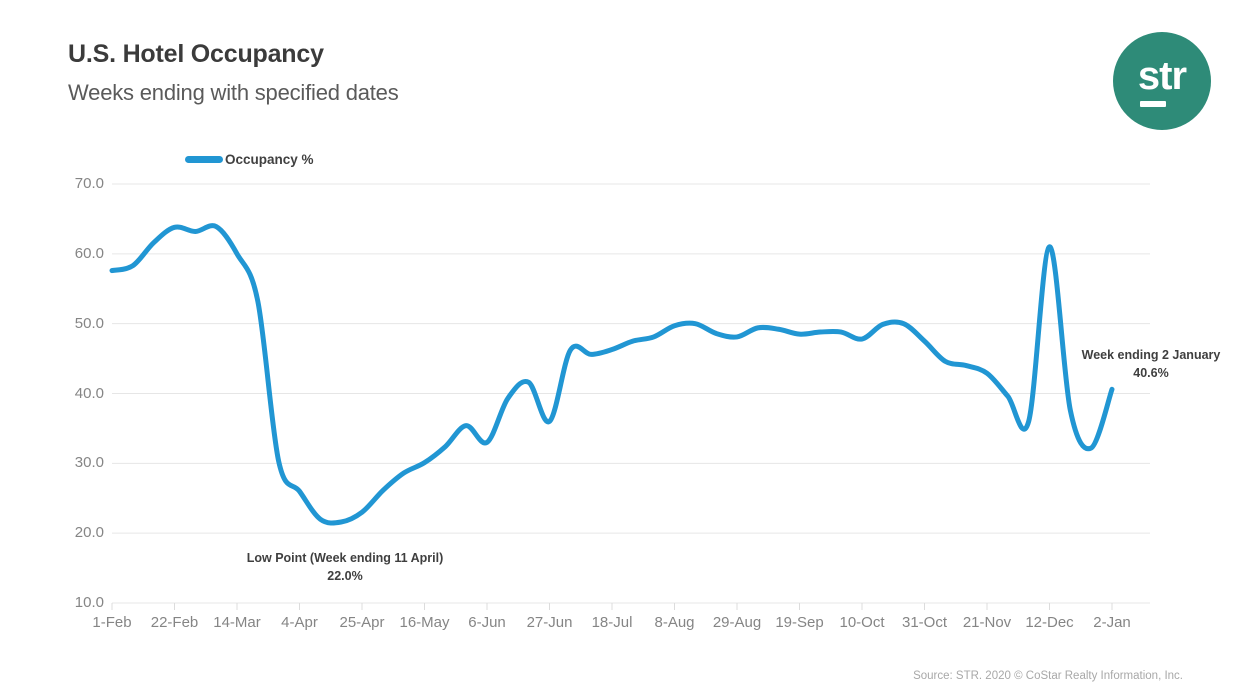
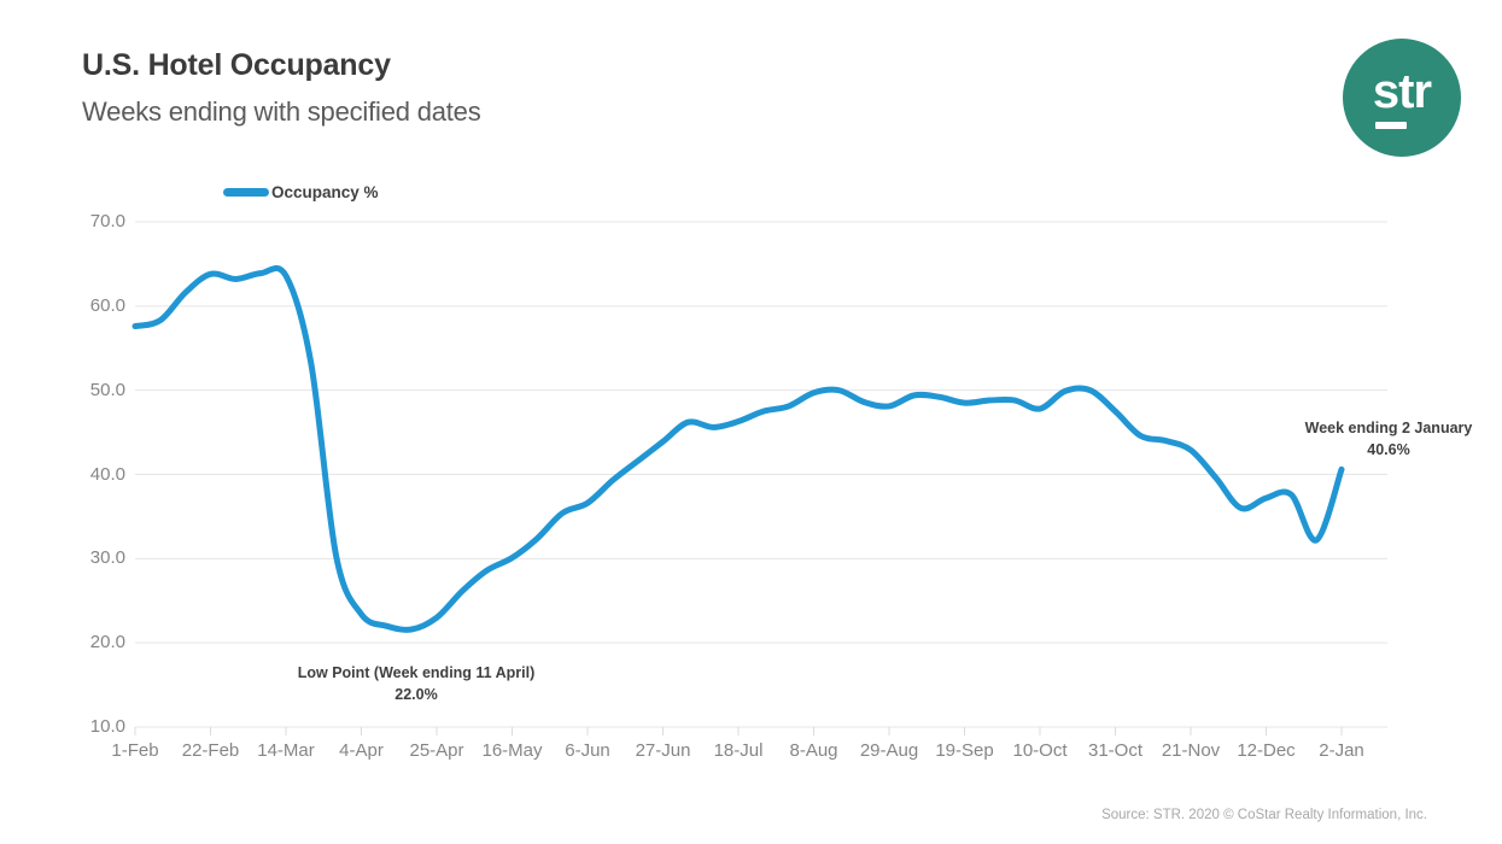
14-Mar: 60 -> 64
4-Apr: 26 -> 23
6-Jun: 33 -> 37
27-Jun: 36 -> 44
12-Dec: 61 -> 37
